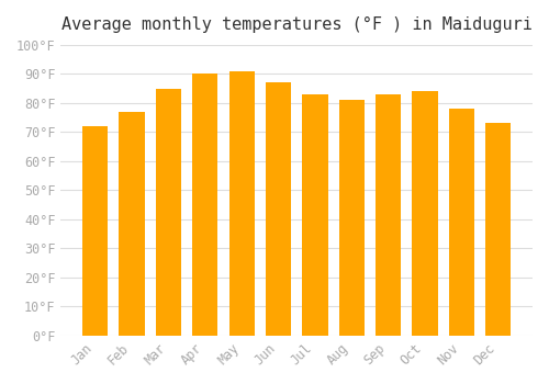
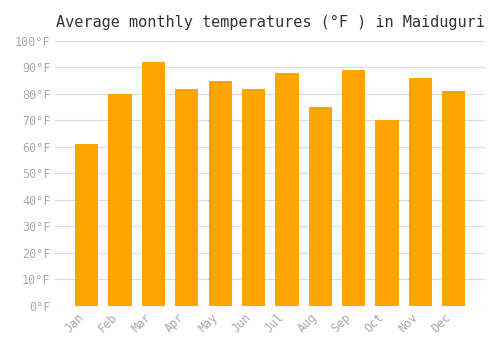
Jan: 72°F -> 61°F
Feb: 77°F -> 80°F
Mar: 85°F -> 92°F
Apr: 90°F -> 82°F
May: 91°F -> 85°F
Jun: 87°F -> 82°F
Jul: 83°F -> 88°F
Aug: 81°F -> 75°F
Sep: 83°F -> 89°F
Oct: 84°F -> 70°F
Nov: 78°F -> 86°F
Dec: 73°F -> 81°F
